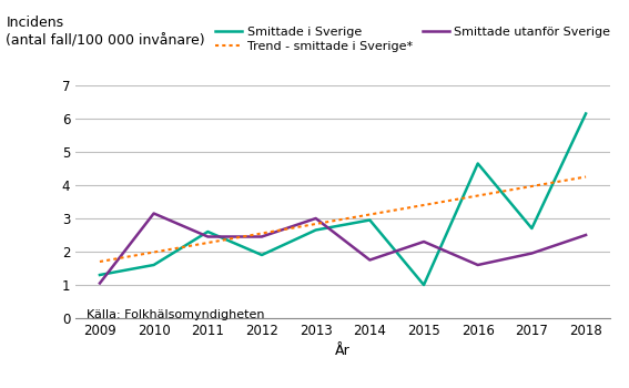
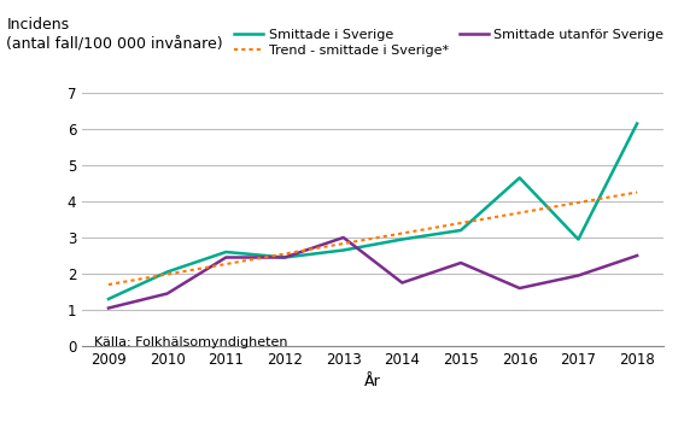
Smittade i Sverige/2010: 1.60 -> 2.05
Smittade utanför Sverige/2010: 3.15 -> 1.45
Smittade i Sverige/2012: 1.90 -> 2.45
Smittade i Sverige/2015: 1.00 -> 3.20
Smittade i Sverige/2017: 2.70 -> 2.95
